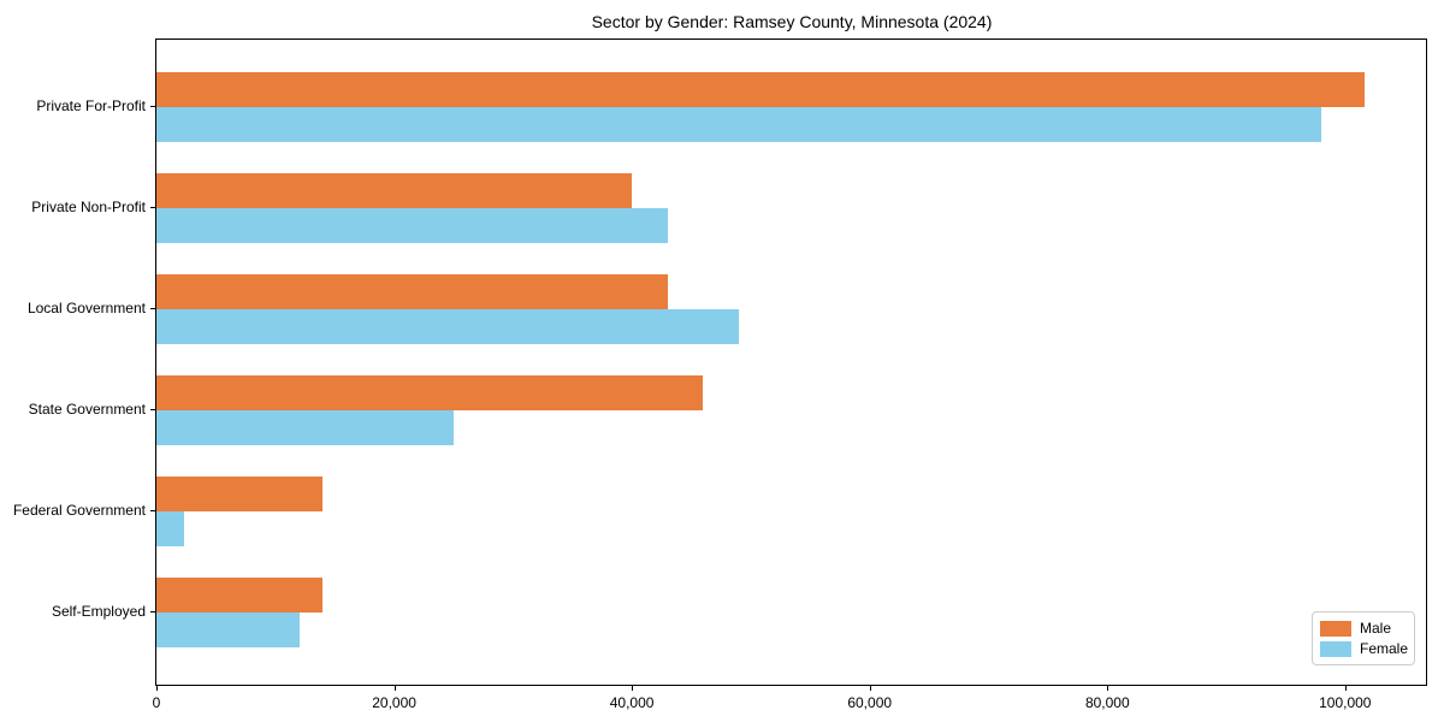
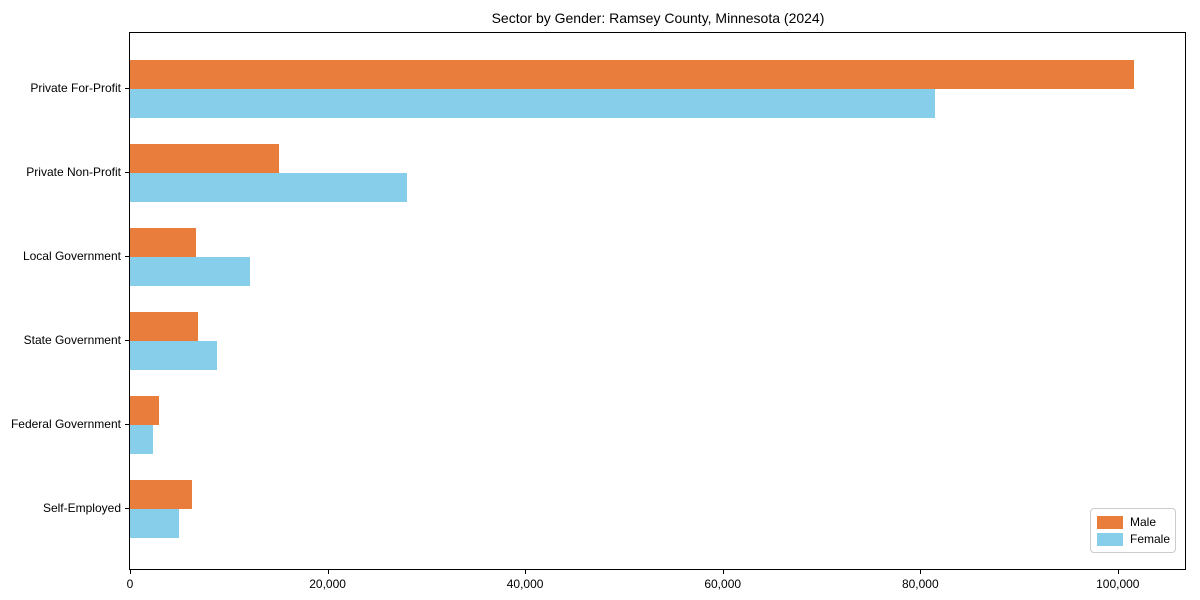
Female/Private For-Profit: 98000 -> 82000
Male/Private Non-Profit: 40000 -> 15000
Female/Private Non-Profit: 43000 -> 28000
Male/Local Government: 43000 -> 7000
Female/Local Government: 49000 -> 12000
Male/State Government: 46000 -> 7000
Female/State Government: 25000 -> 9000
Male/Federal Government: 14000 -> 3000
Male/Self-Employed: 14000 -> 6000
Female/Self-Employed: 12000 -> 5000
